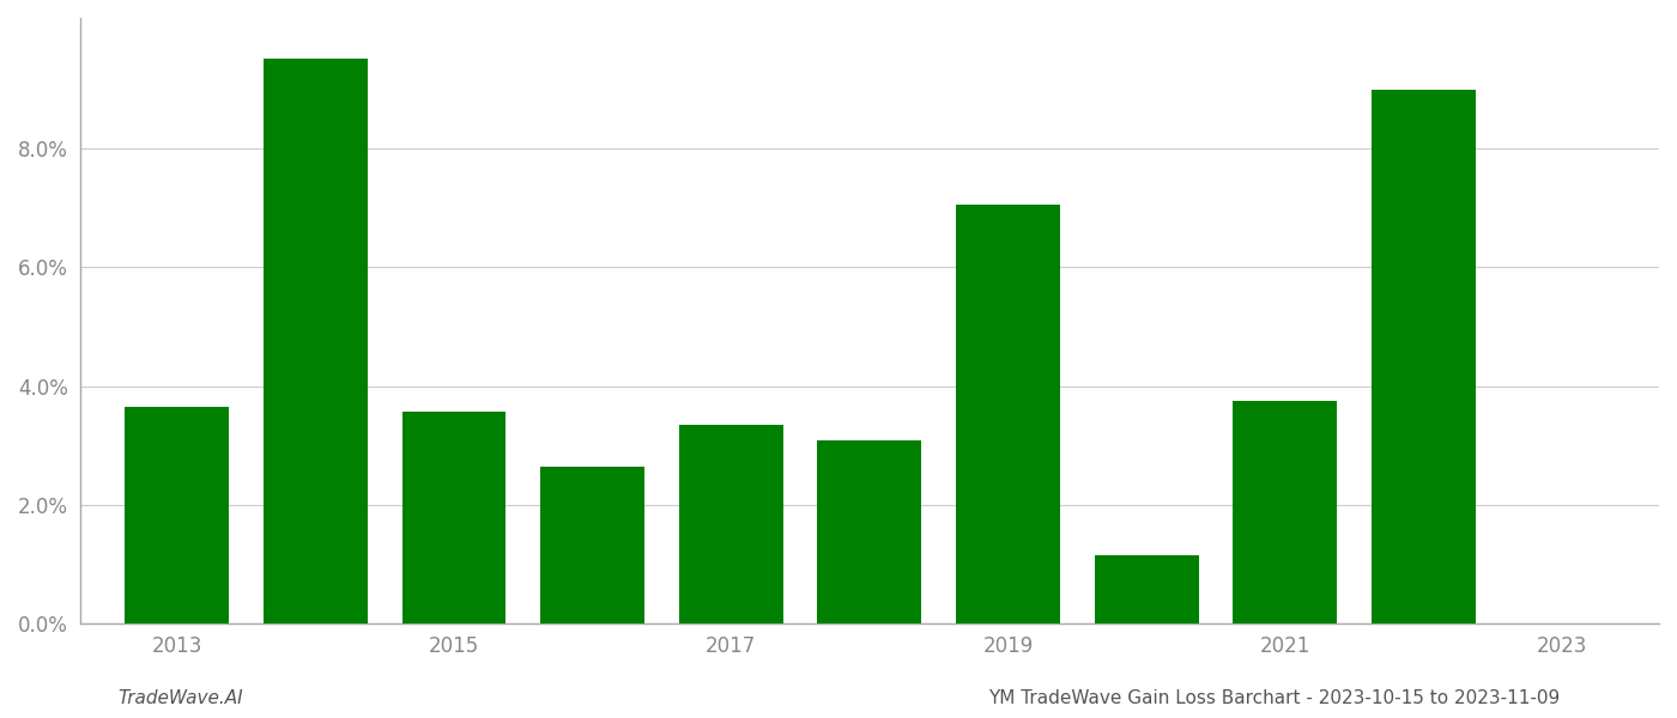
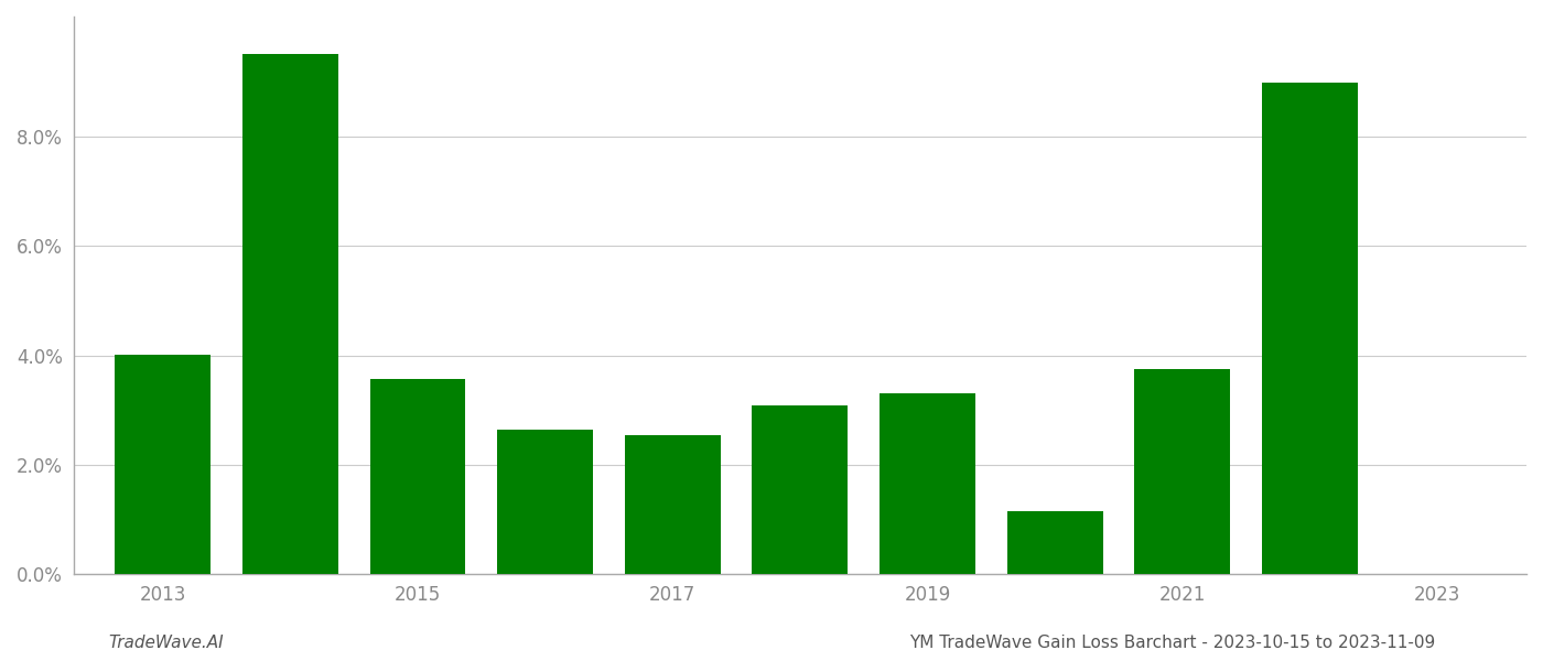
2013: 3.65% -> 4.01%
2017: 3.35% -> 2.55%
2019: 7.05% -> 3.30%
